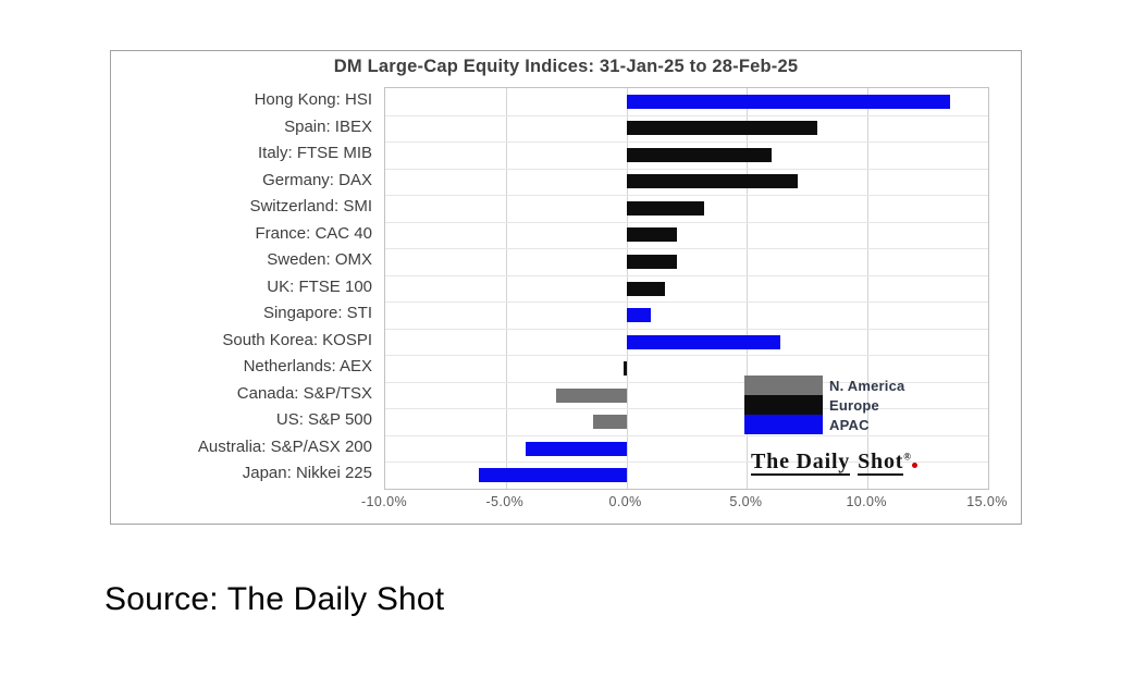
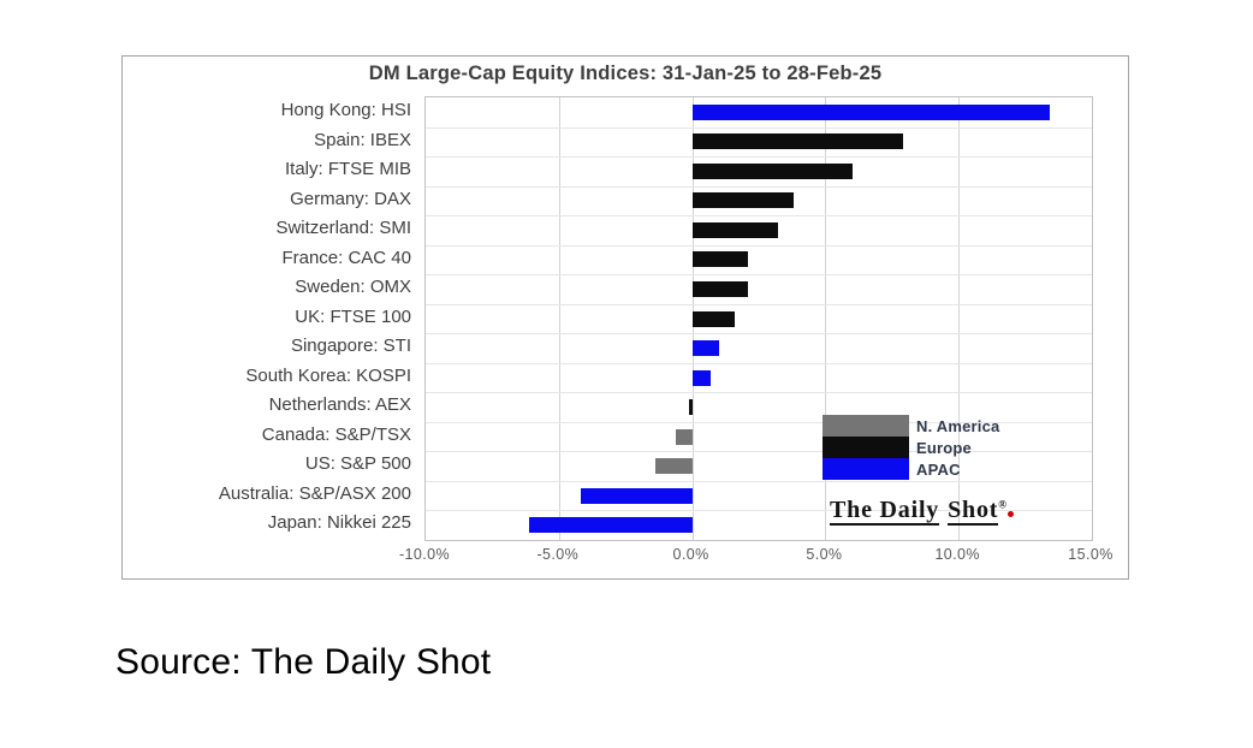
Germany: DAX: 7.1% -> 3.8%
South Korea: KOSPI: 6.4% -> 0.7%
Canada: S&P/TSX: -2.9% -> -0.6%
